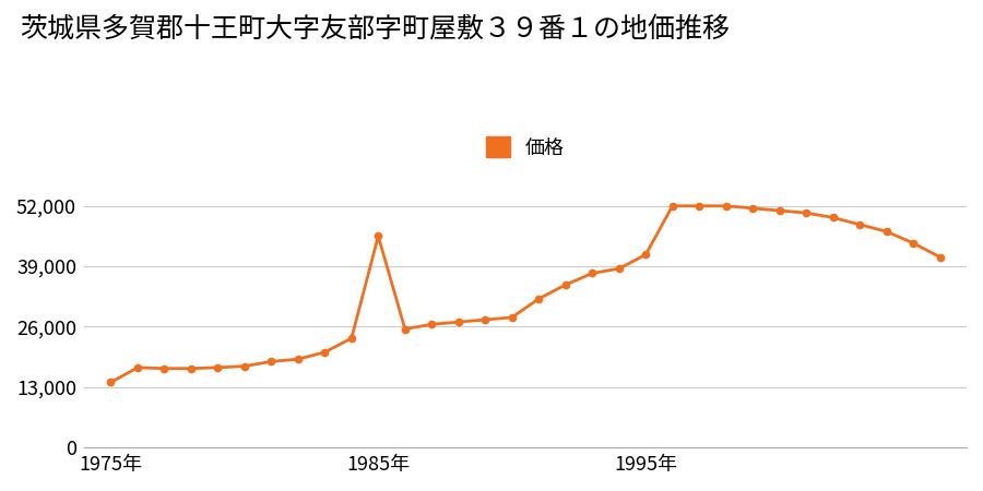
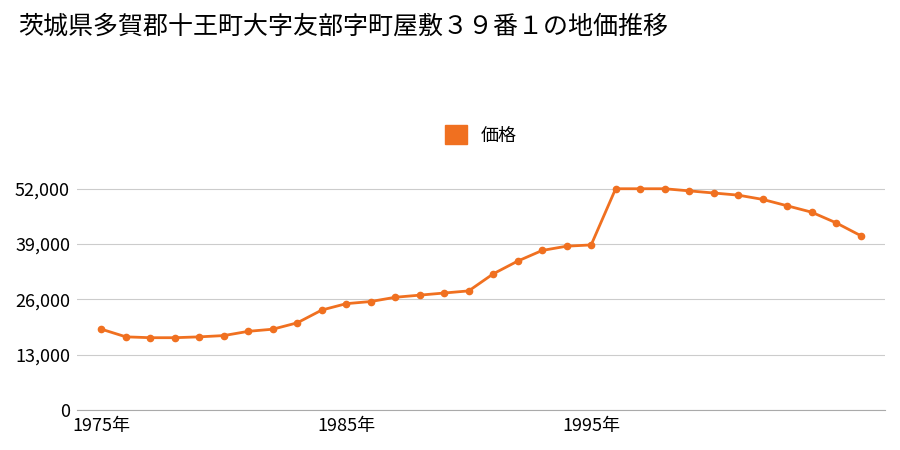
1975年: 14,000 -> 19,000
1985年: 45,500 -> 25,000
1995年: 41,500 -> 38,800
